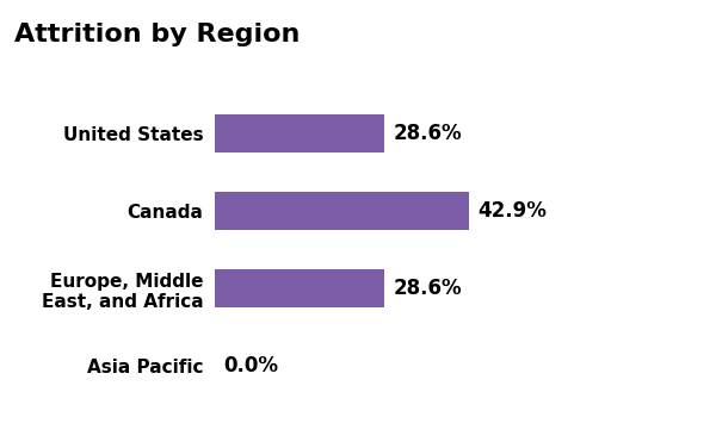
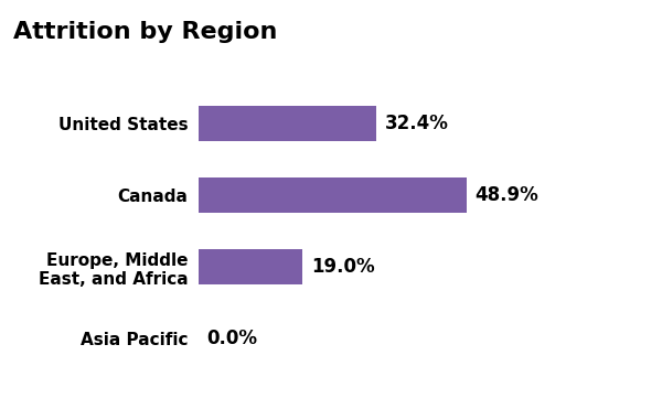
United States: 28.6% -> 32.4%
Canada: 42.9% -> 48.9%
Europe, Middle East, and Africa: 28.6% -> 19.0%
